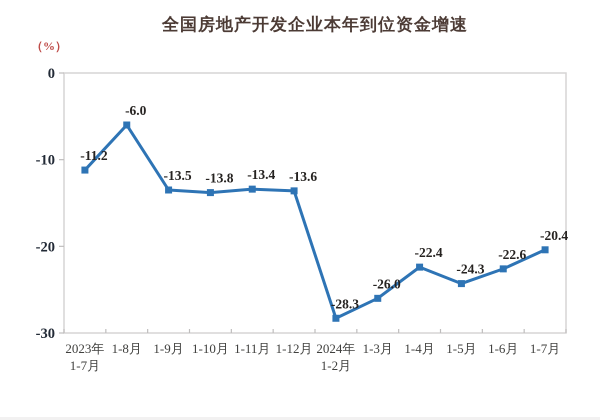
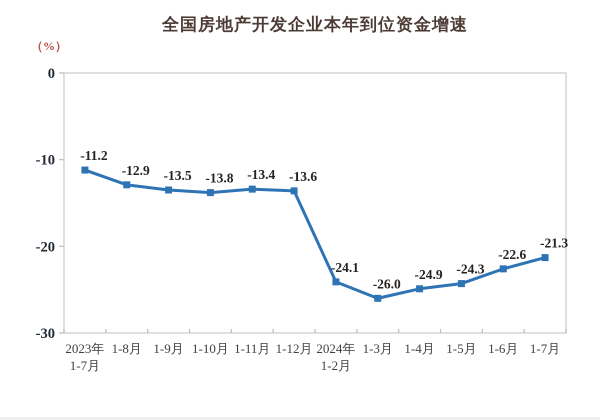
1-8月: -6.0 -> -12.9
2024年 1-2月: -28.3 -> -24.1
1-4月: -22.4 -> -24.9
1-7月: -20.4 -> -21.3
